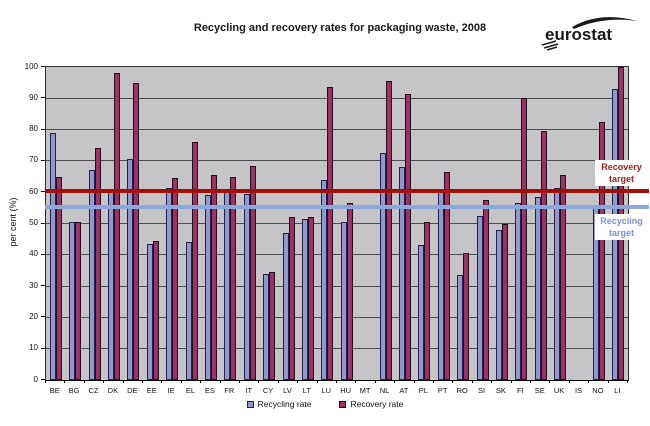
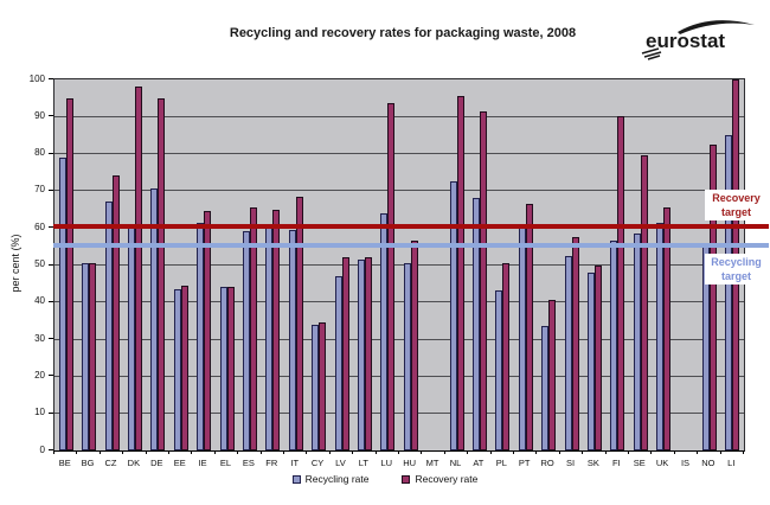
Recovery rate/BE: 65 -> 95
Recovery rate/EL: 76 -> 44
Recycling rate/LI: 93 -> 85
